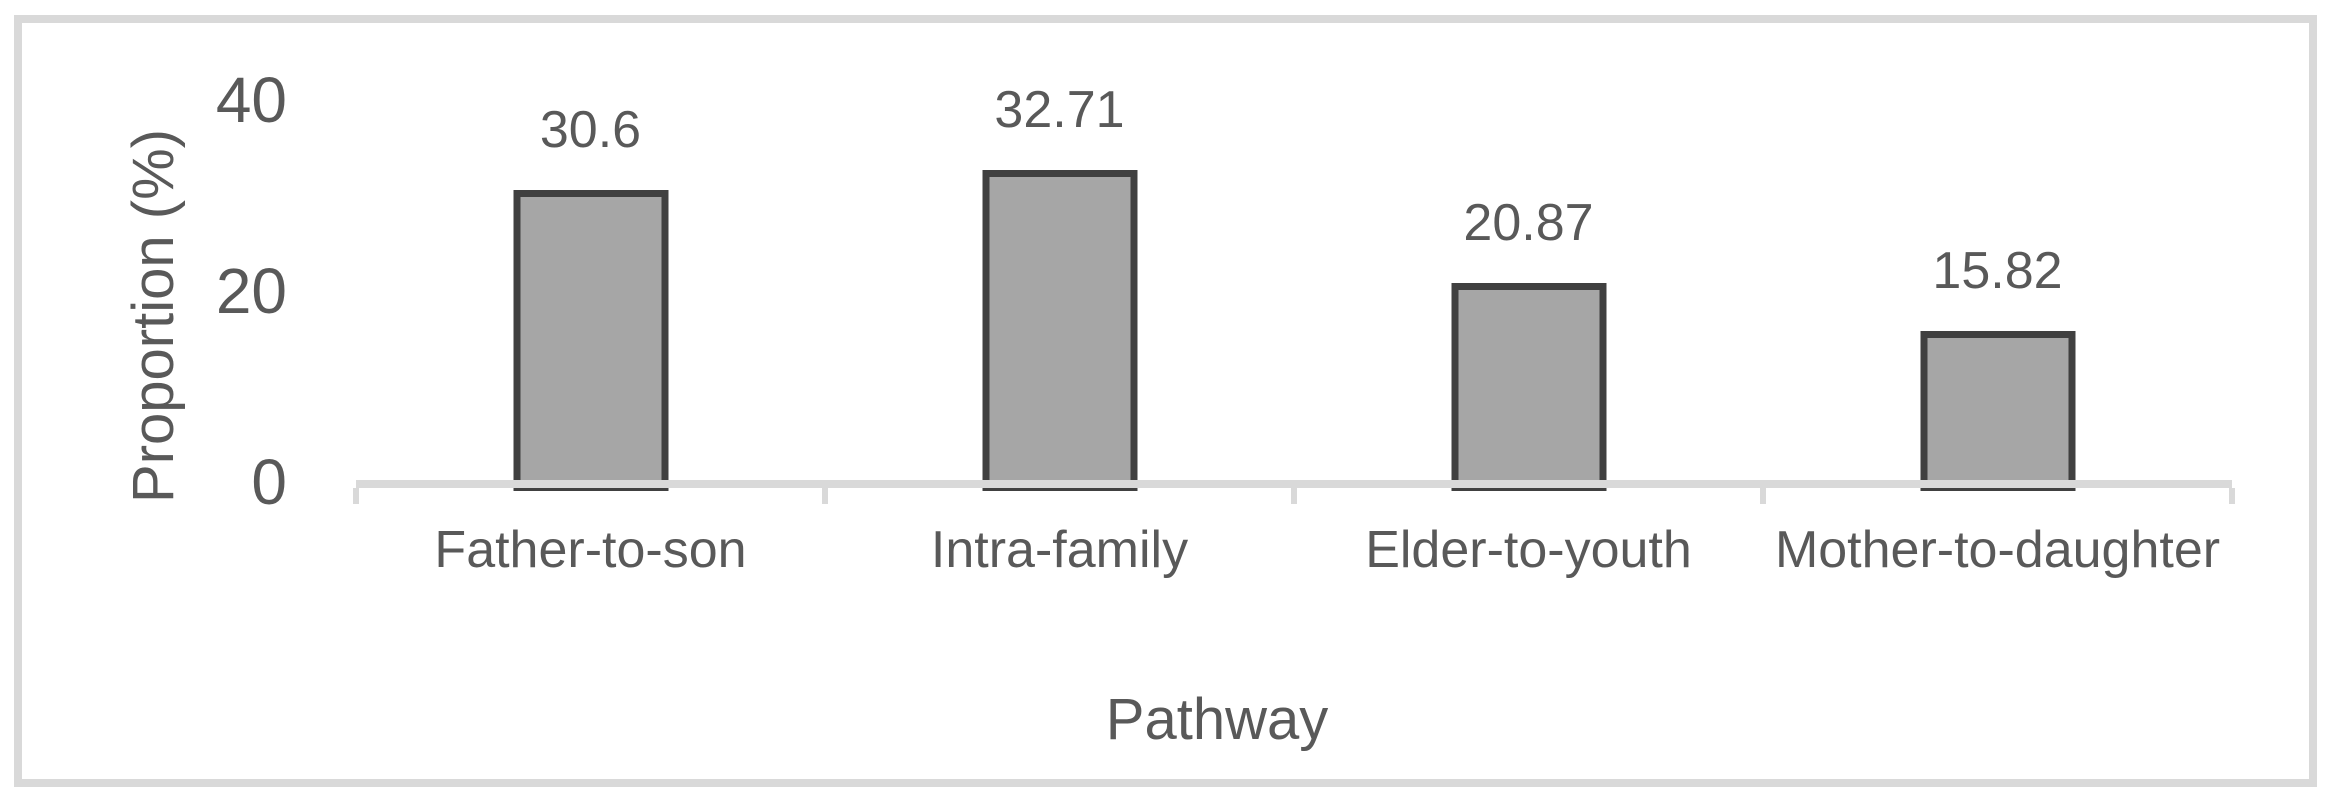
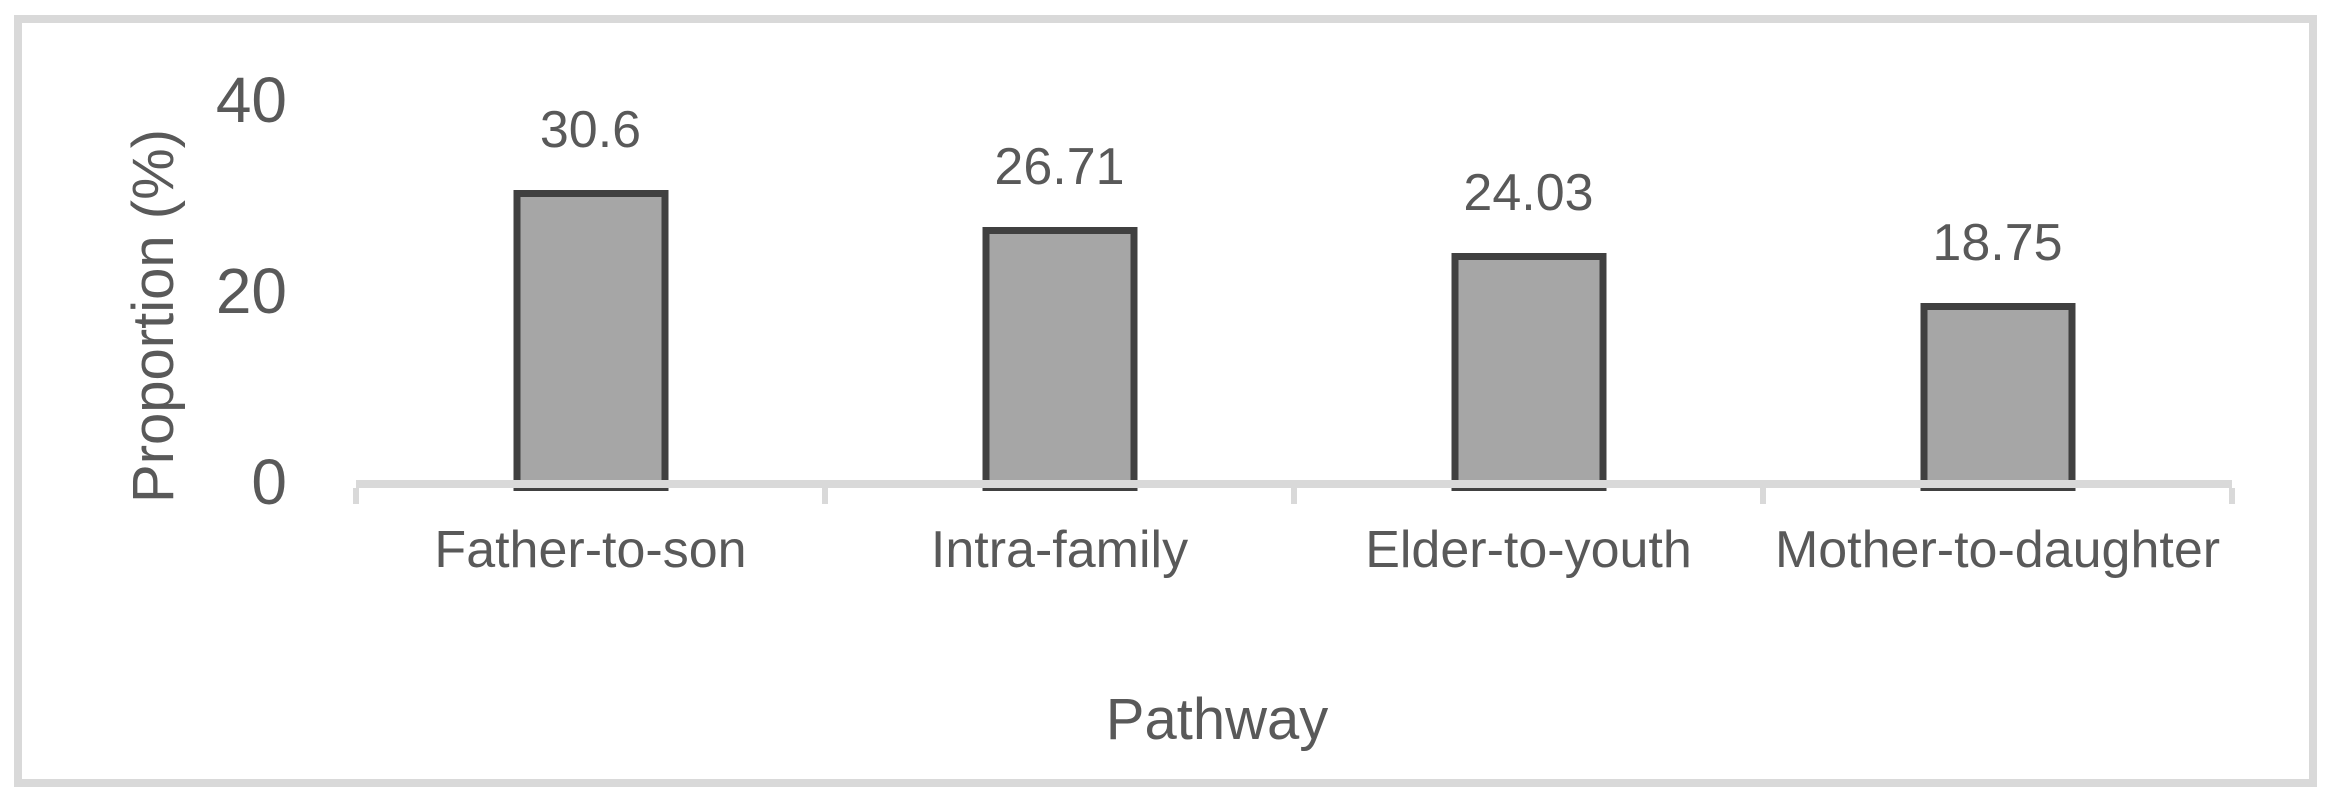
Intra-family: 32.71 -> 26.71
Elder-to-youth: 20.87 -> 24.03
Mother-to-daughter: 15.82 -> 18.75
